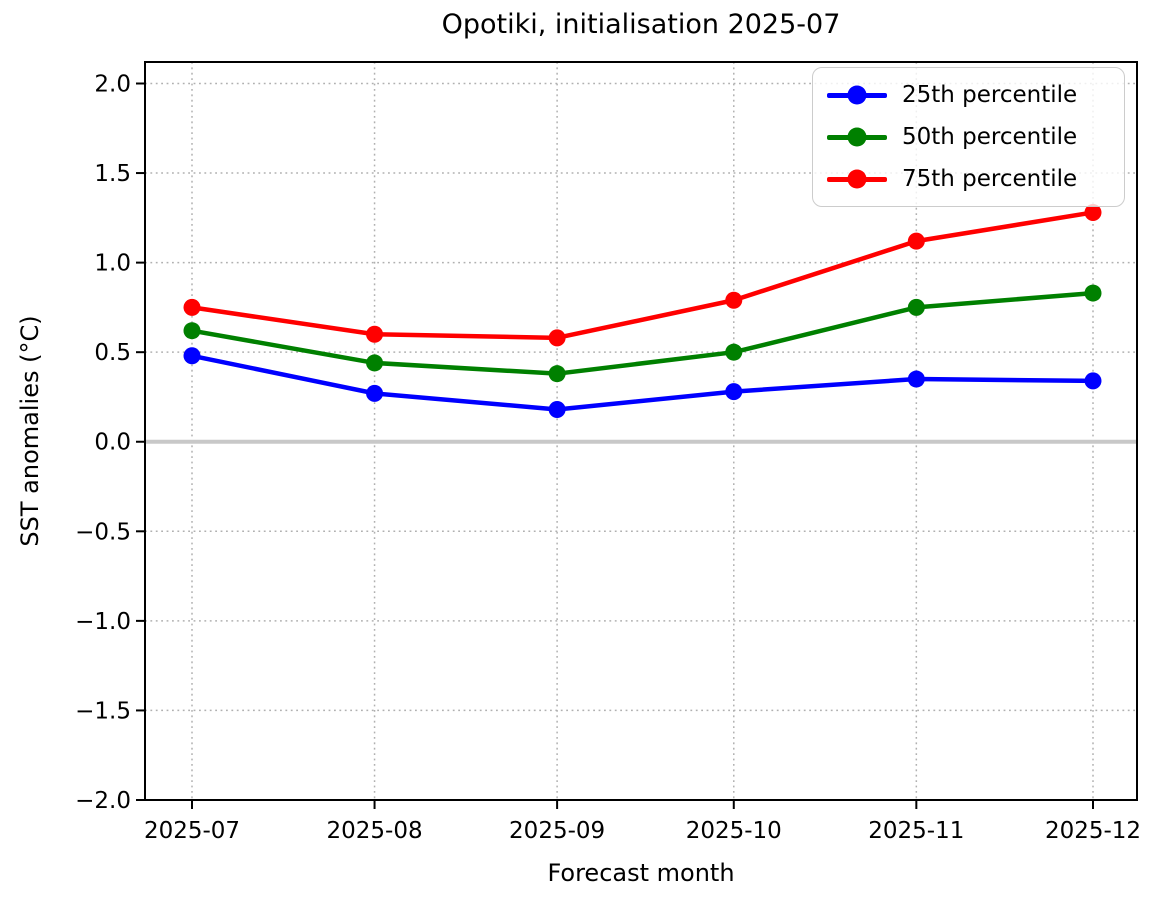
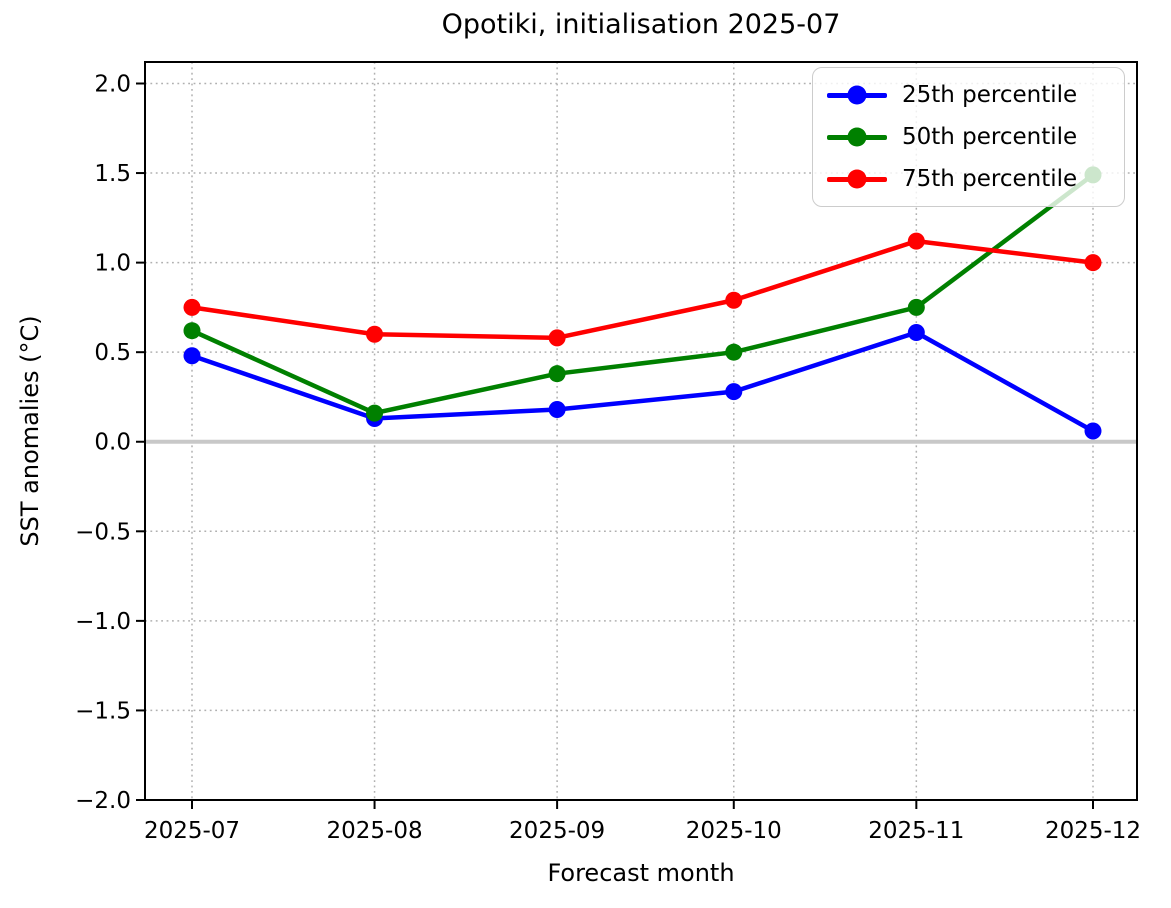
25th percentile/2025-08: 0.27 -> 0.13
50th percentile/2025-08: 0.44 -> 0.16
25th percentile/2025-11: 0.35 -> 0.61
25th percentile/2025-12: 0.34 -> 0.06
50th percentile/2025-12: 0.83 -> 1.49
75th percentile/2025-12: 1.28 -> 1.00
